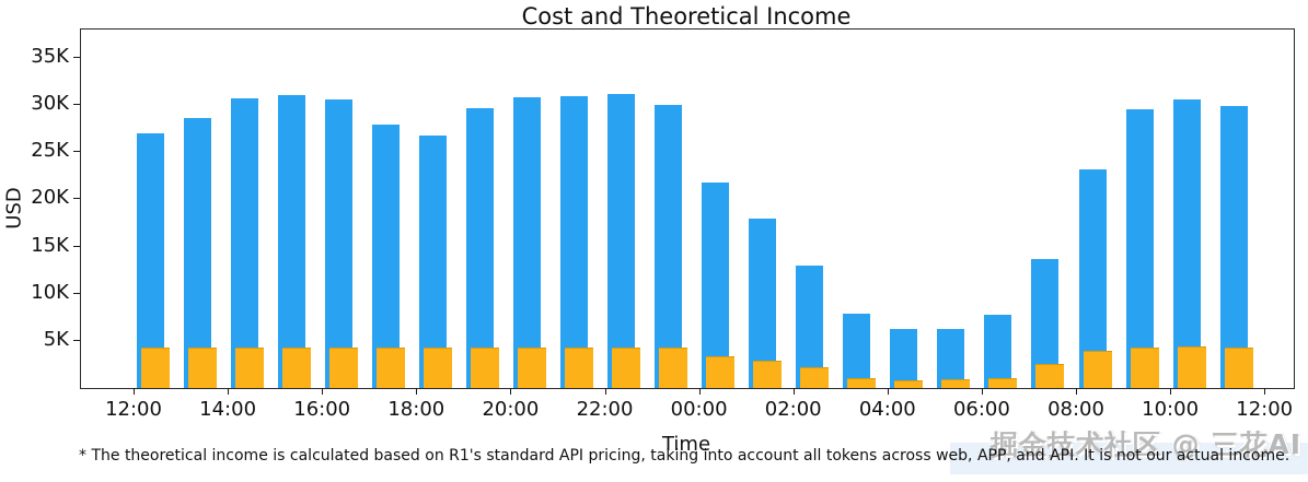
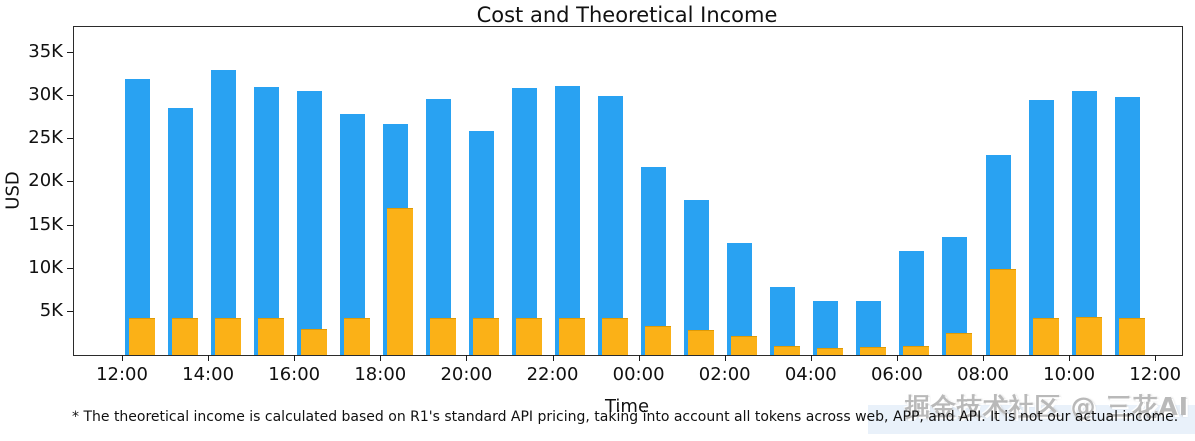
Theoretical Income*/12:00: 27K -> 32K
Theoretical Income*/14:00: 31K -> 33K
Cost/16:00: 4K -> 3K
Cost/18:00: 4K -> 17K
Theoretical Income*/20:00: 31K -> 26K
Theoretical Income*/06:00: 8K -> 12K
Cost/08:00: 4K -> 10K
